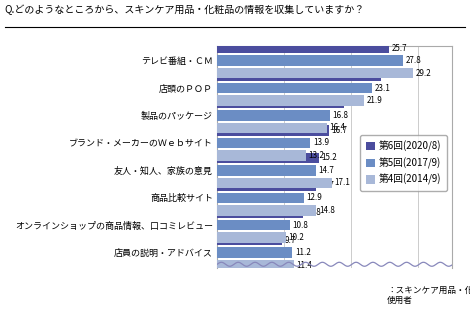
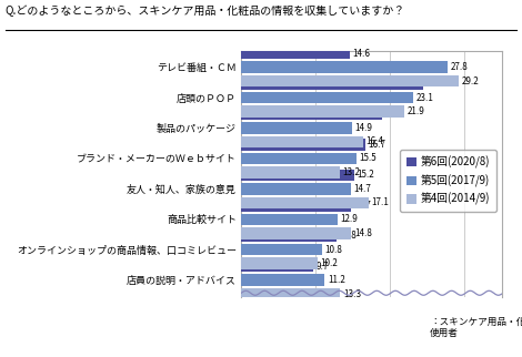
第6回(2020/8)/テレビ番組・ＣＭ: 25.7 -> 14.6
第5回(2017/9)/製品のパッケージ: 16.8 -> 14.9
第5回(2017/9)/ブランド・メーカーのＷｅｂサイト: 13.9 -> 15.5
第4回(2014/9)/店員の説明・アドバイス: 11.4 -> 13.3
